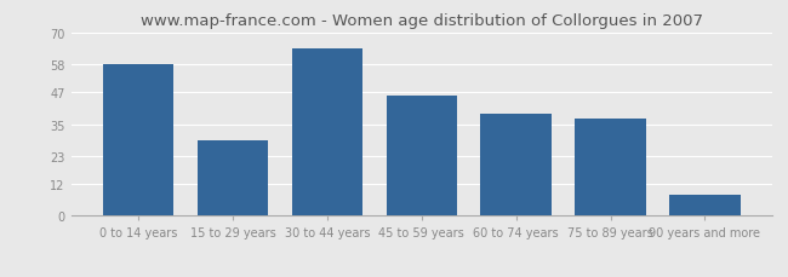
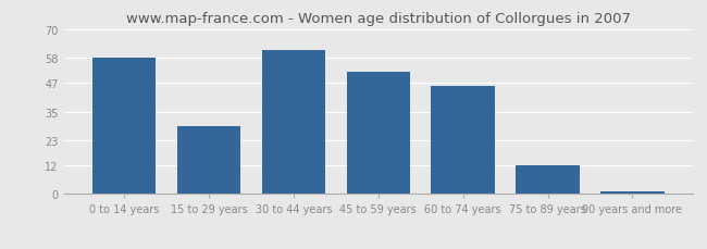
30 to 44 years: 64 -> 61
45 to 59 years: 46 -> 52
60 to 74 years: 39 -> 46
75 to 89 years: 37 -> 12
90 years and more: 8 -> 1
